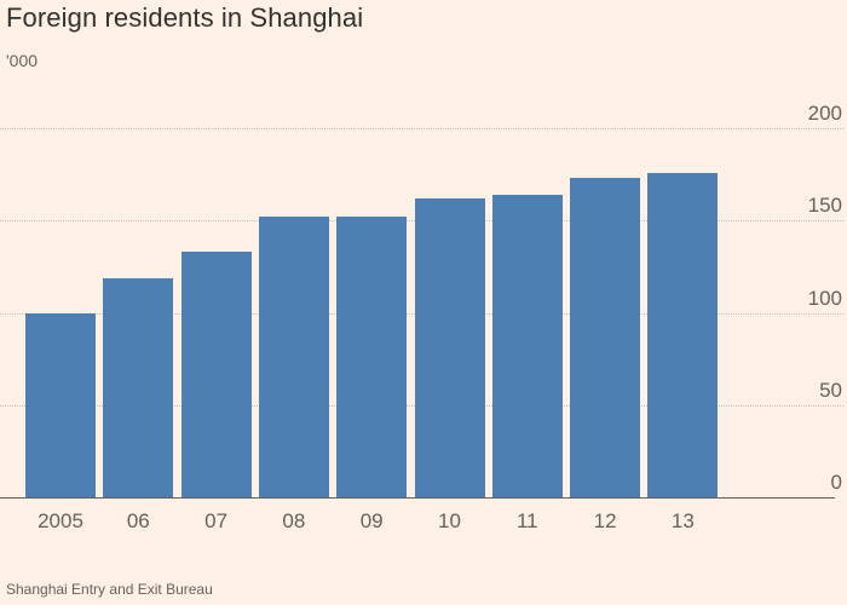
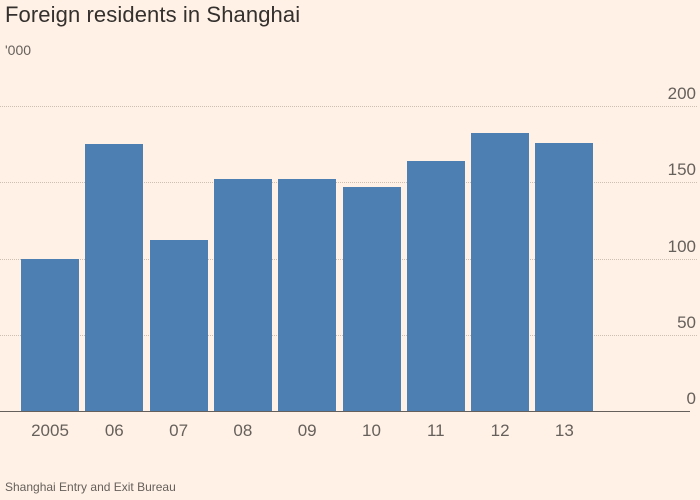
06: 119 -> 175
07: 133 -> 112
10: 162 -> 147
12: 173 -> 182
